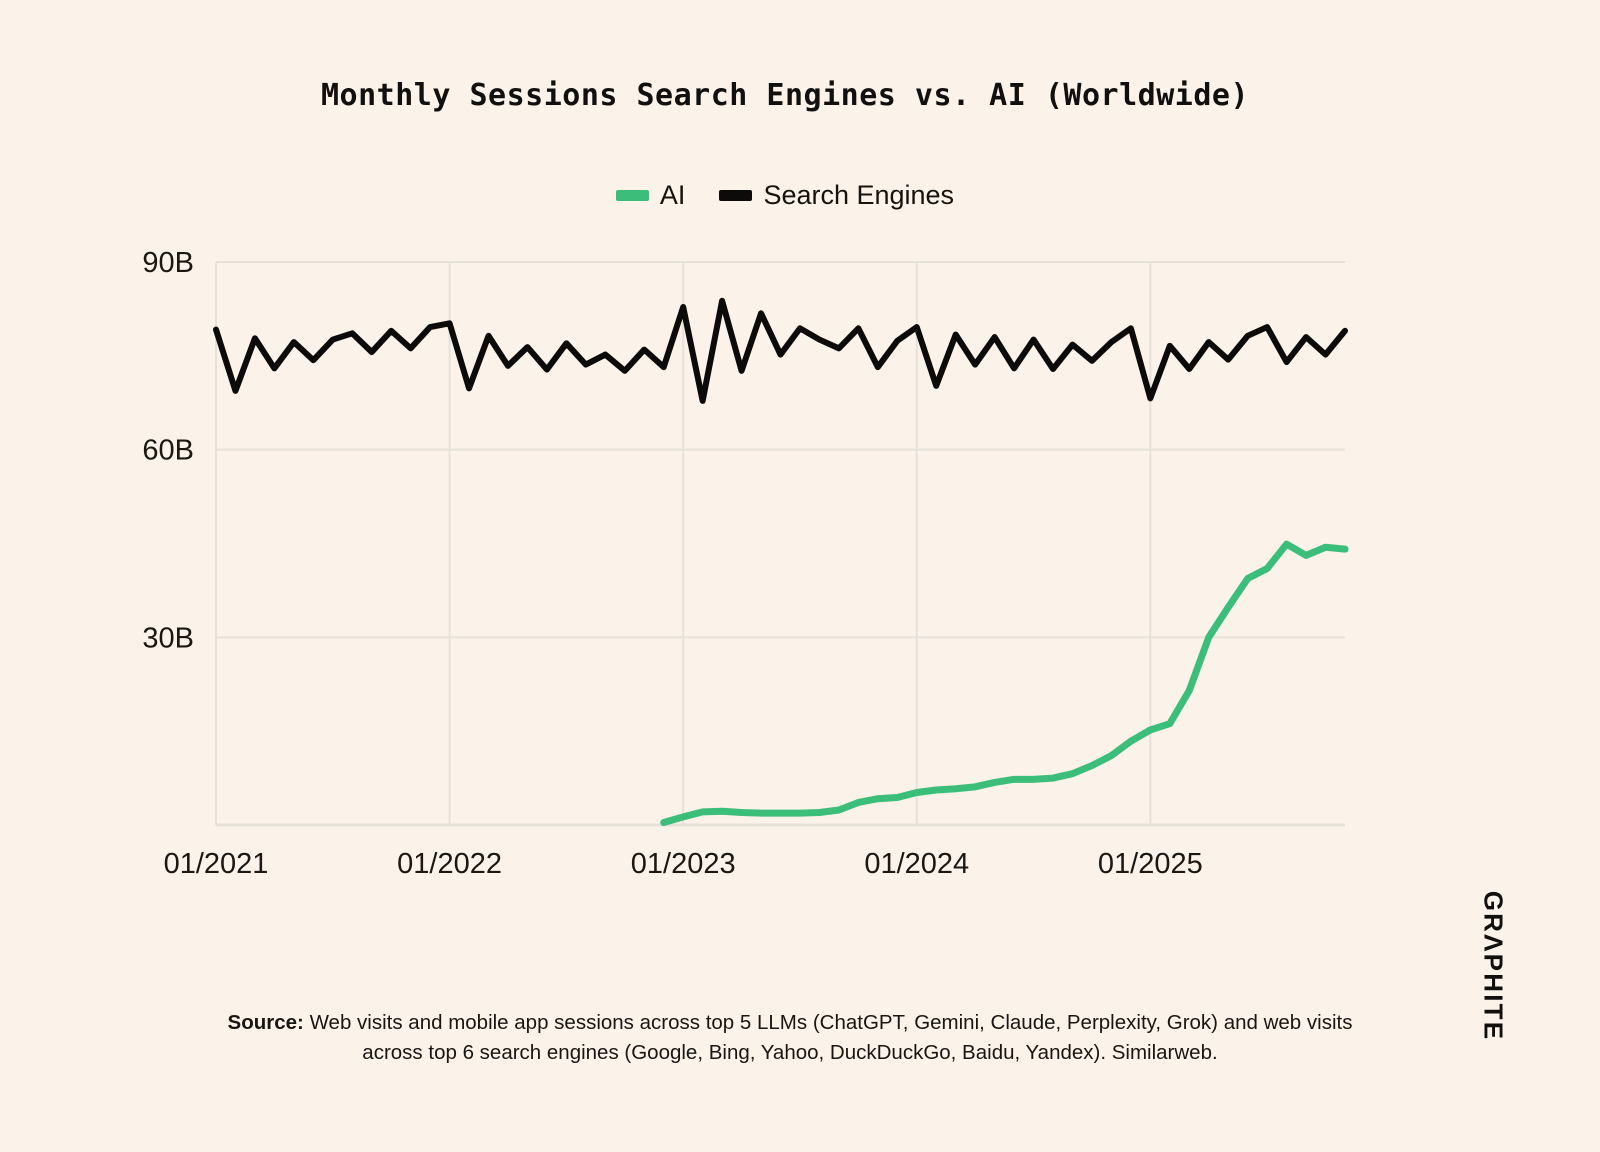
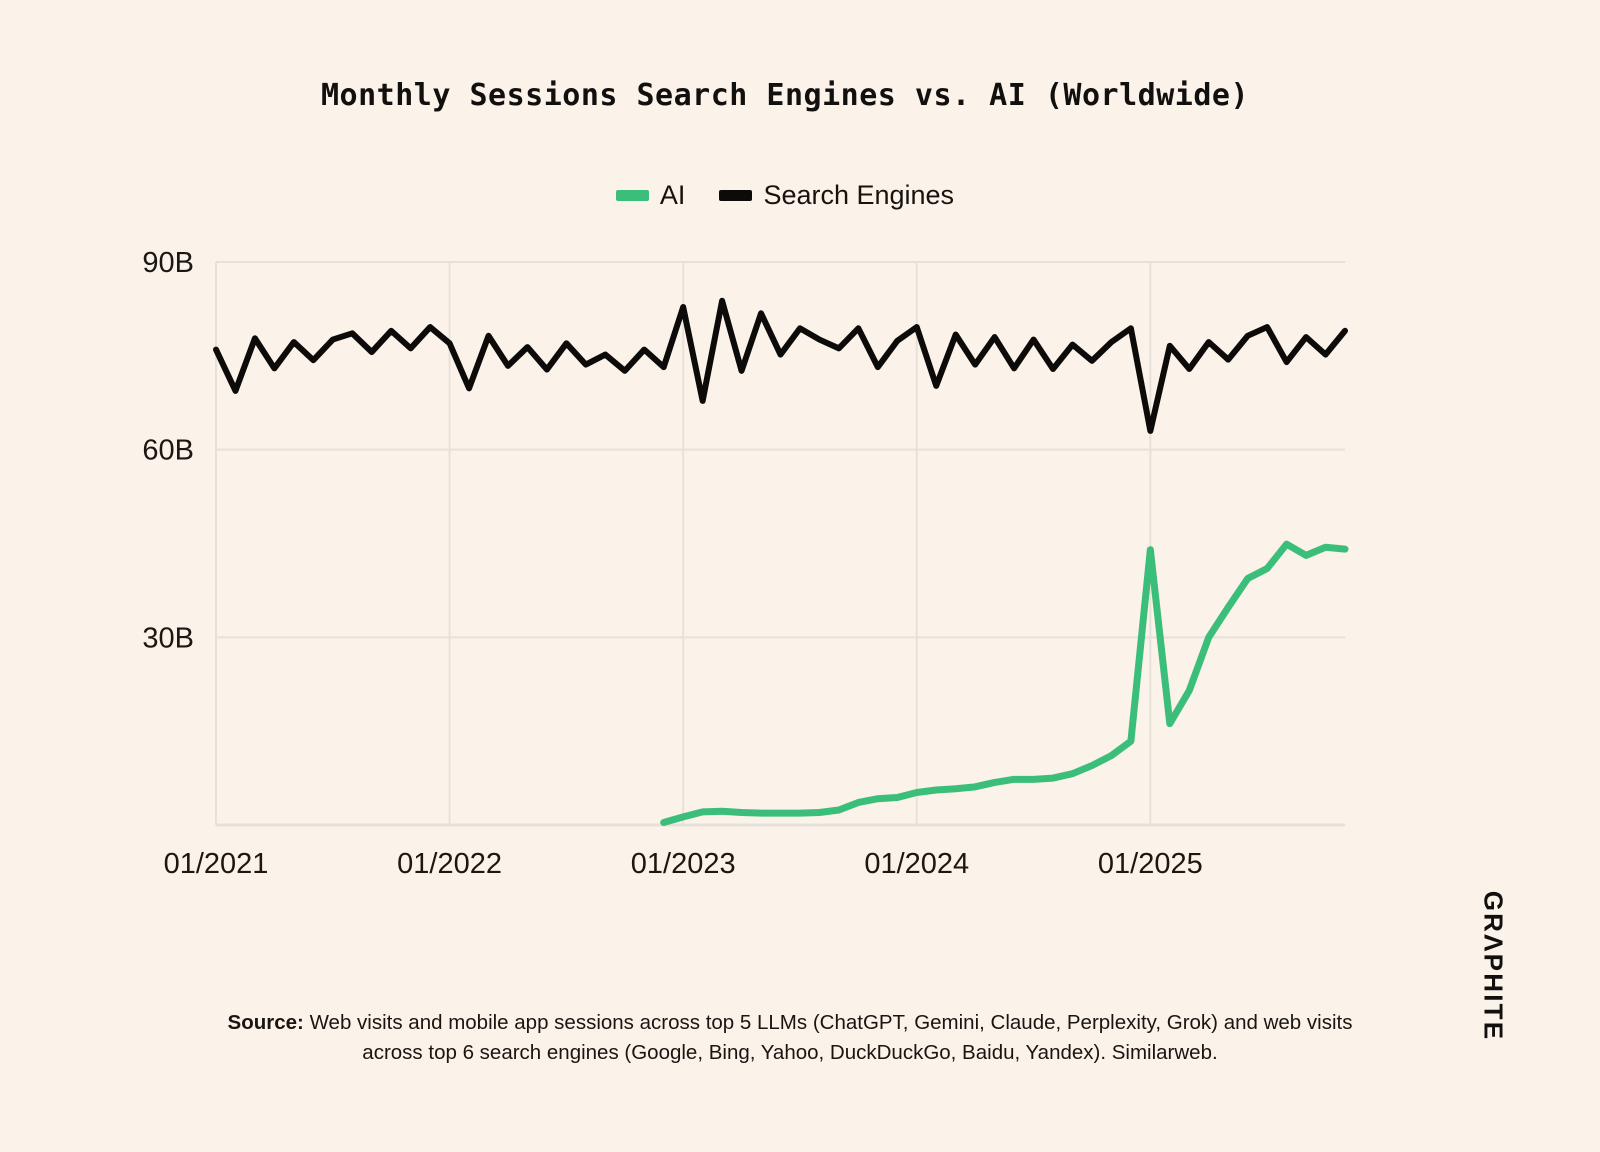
Search Engines/01/2021: 79B -> 76B
Search Engines/01/2022: 80B -> 77B
Search Engines/01/2025: 68B -> 63B
AI/01/2025: 15B -> 44B
